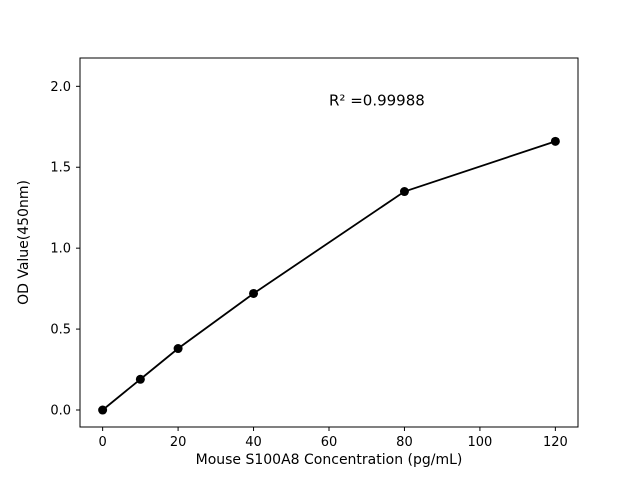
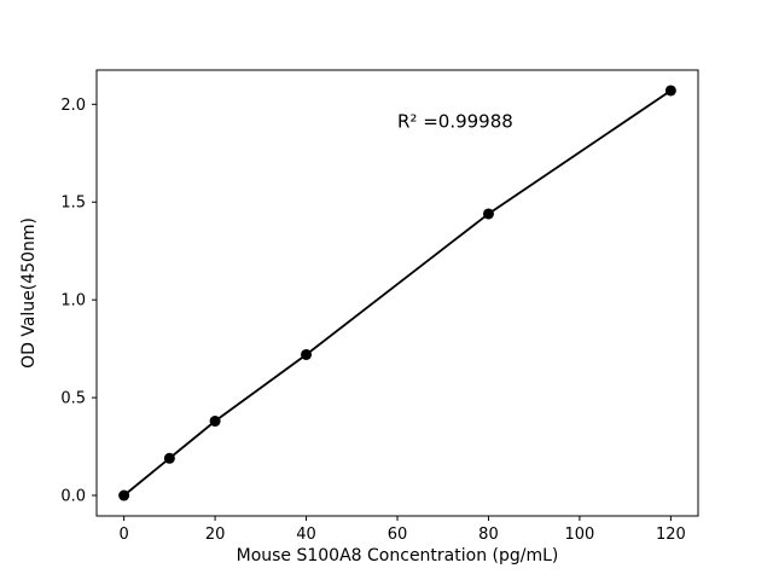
80: 1.35 -> 1.44
120: 1.66 -> 2.07
